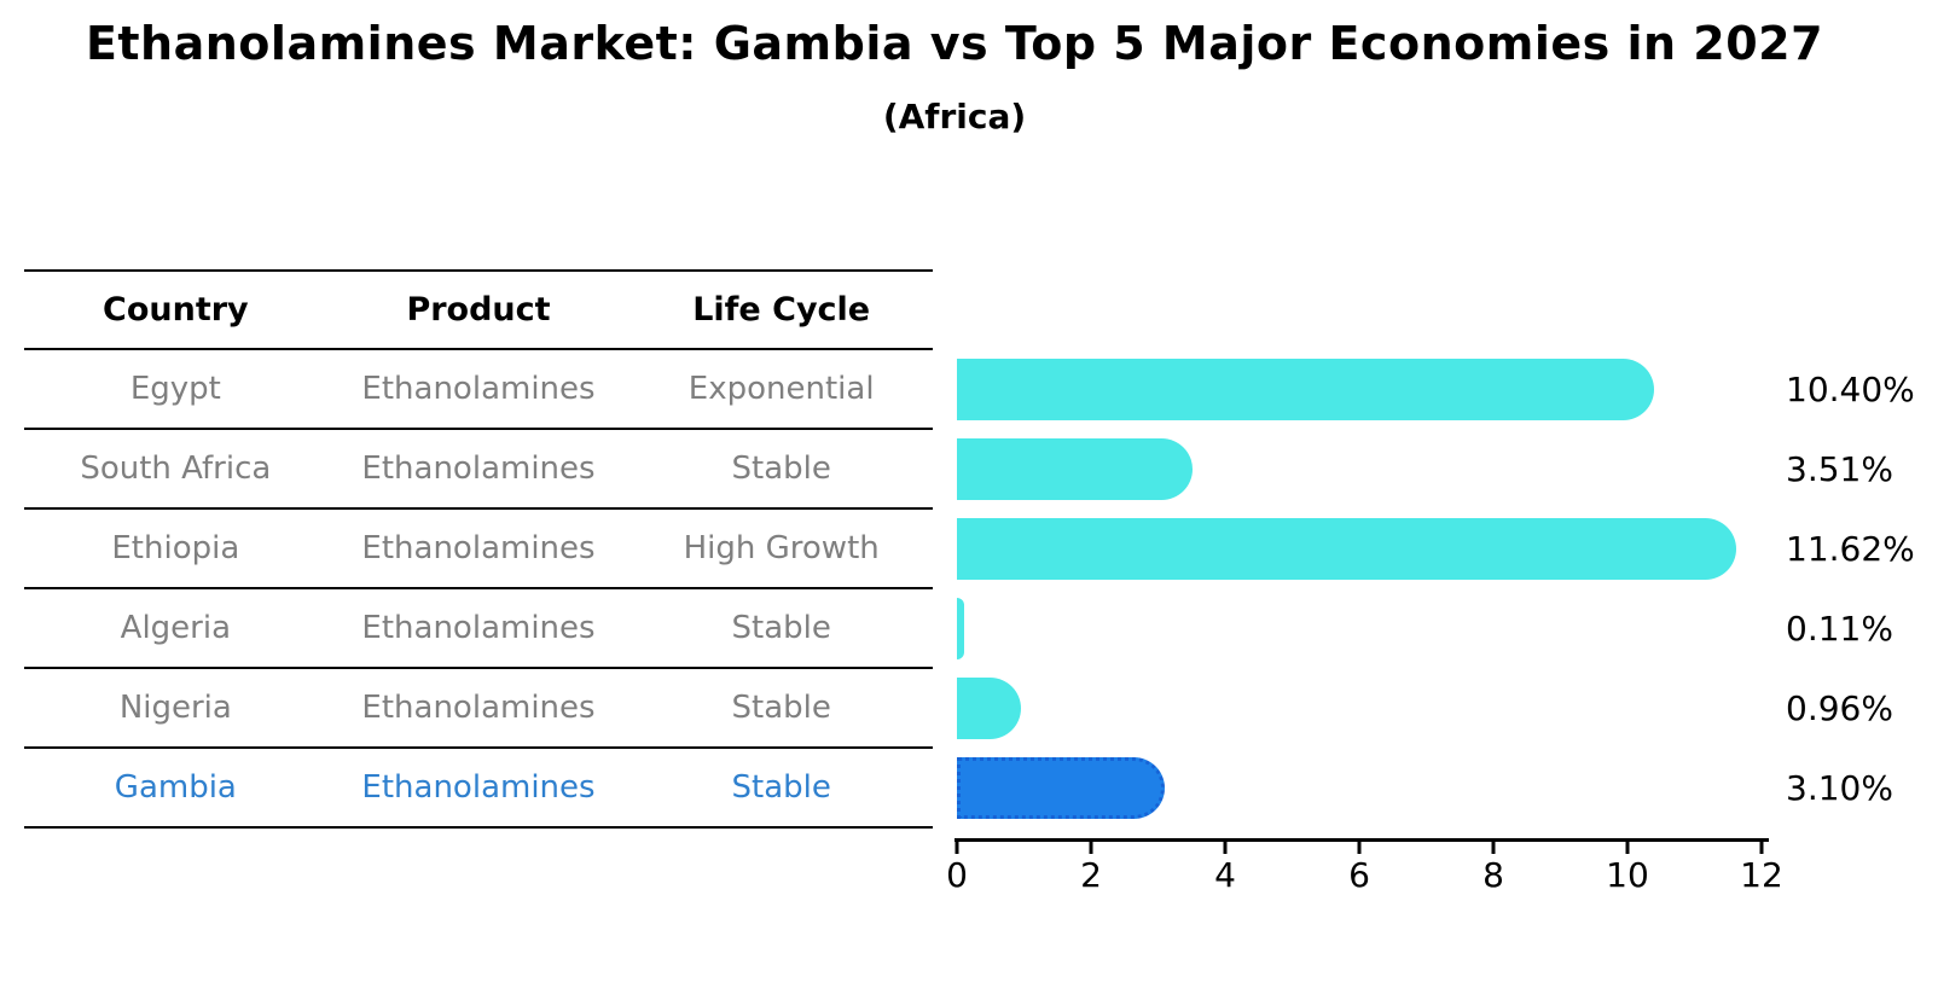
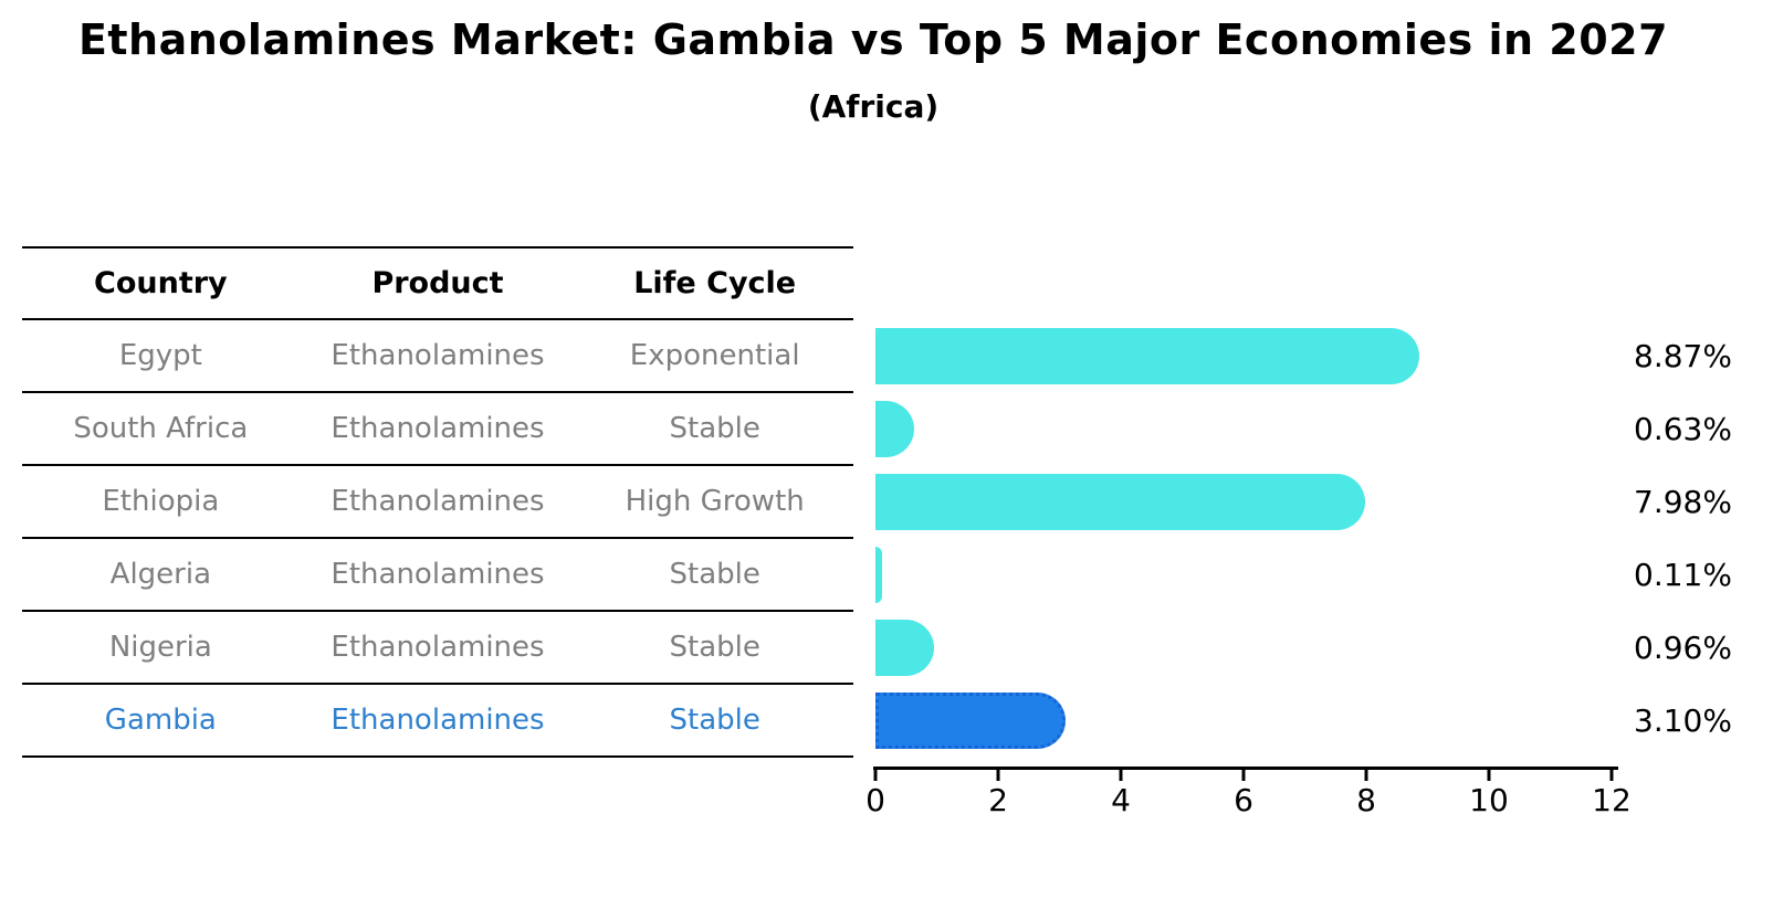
Egypt: 10.40% -> 8.87%
South Africa: 3.51% -> 0.63%
Ethiopia: 11.62% -> 7.98%
